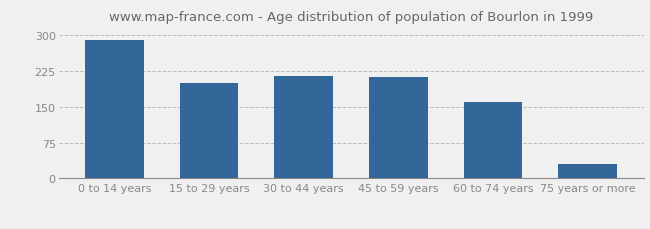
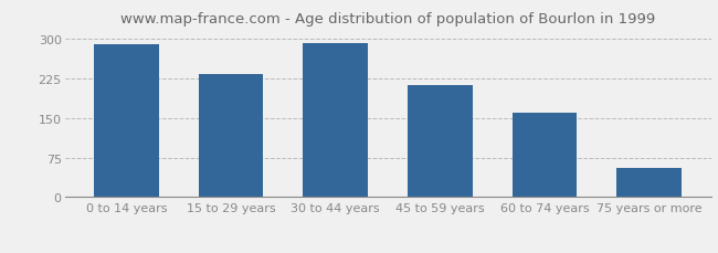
15 to 29 years: 200 -> 233
30 to 44 years: 215 -> 292
75 years or more: 30 -> 55
